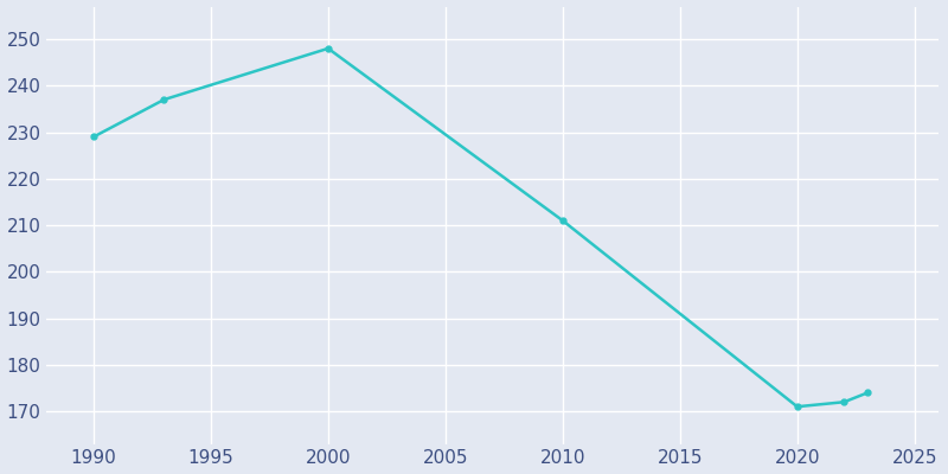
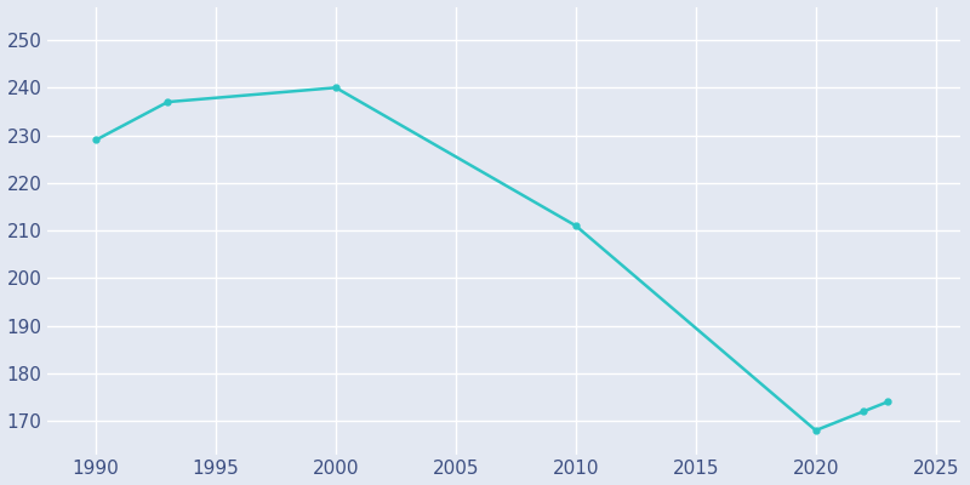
2000: 248 -> 240
2020: 171 -> 168
